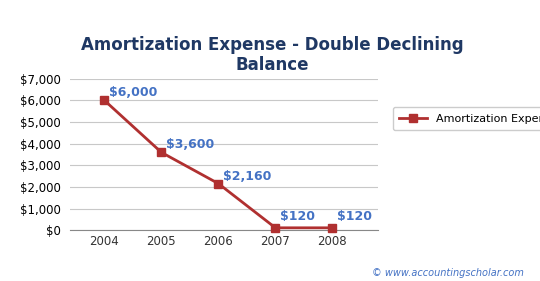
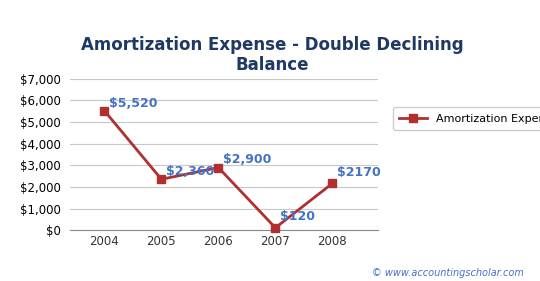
2004: $6,000 -> $5,520
2005: $3,600 -> $2,360
2006: $2,160 -> $2,900
2008: $120 -> $2170
